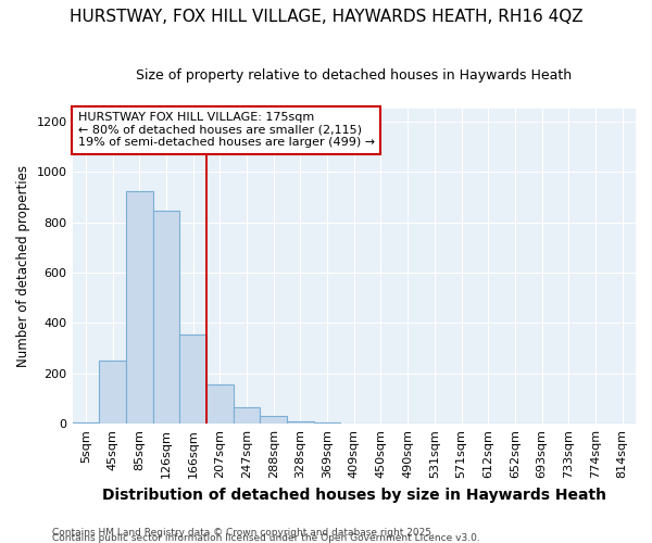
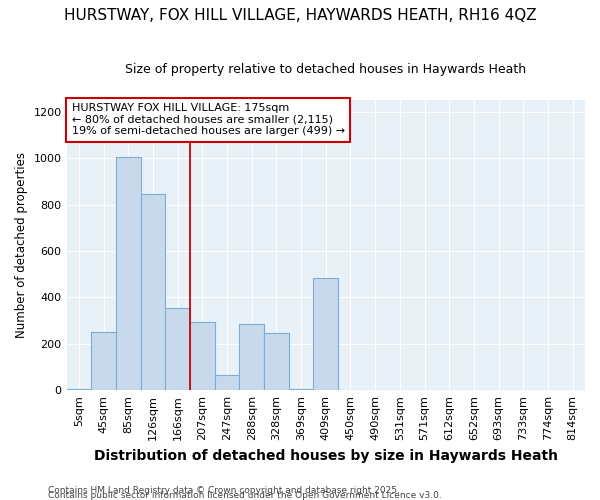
85sqm: 925 -> 1005
207sqm: 155 -> 295
288sqm: 30 -> 285
328sqm: 10 -> 245
409sqm: 2 -> 485
